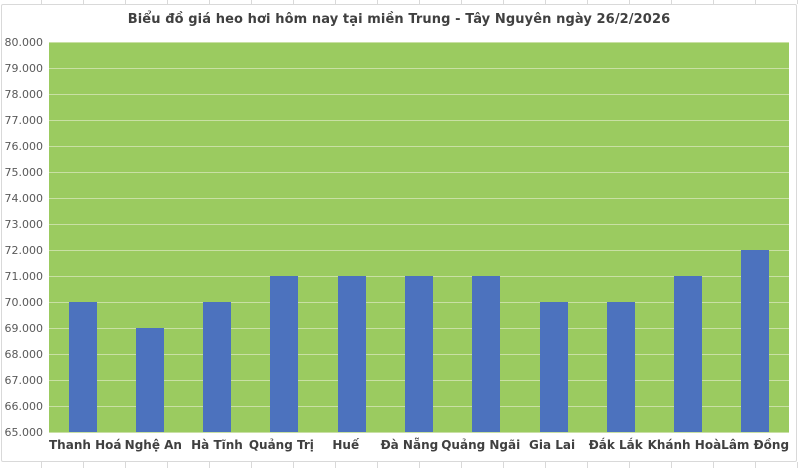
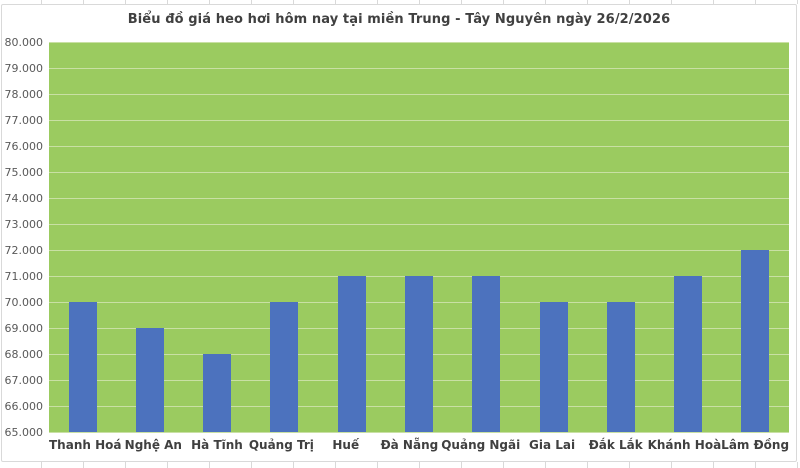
Hà Tĩnh: 70000 -> 68000
Quảng Trị: 71000 -> 70000
